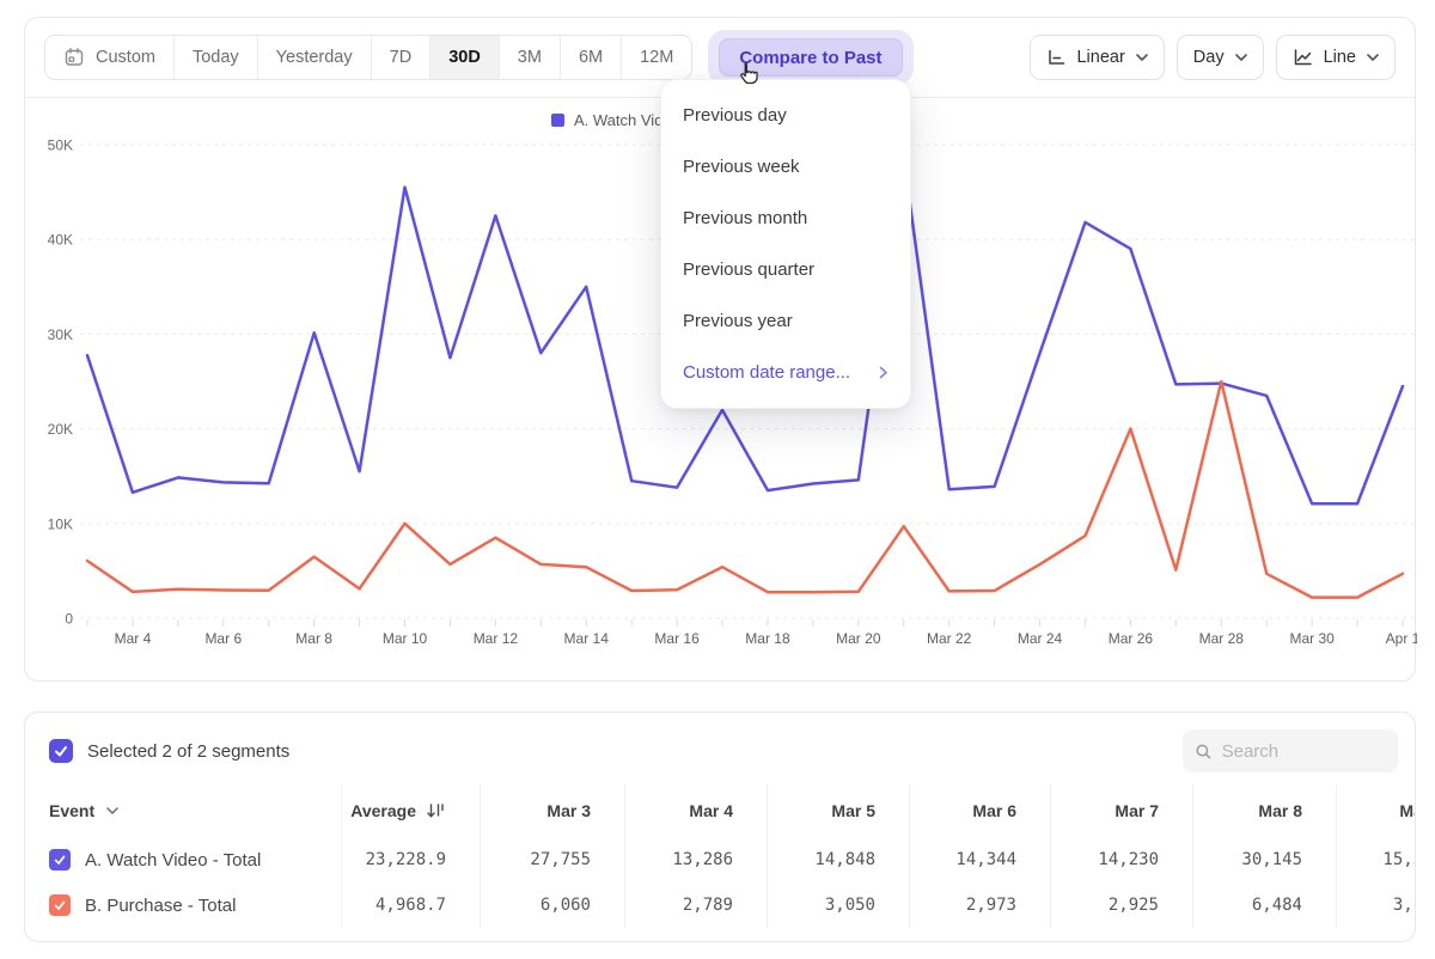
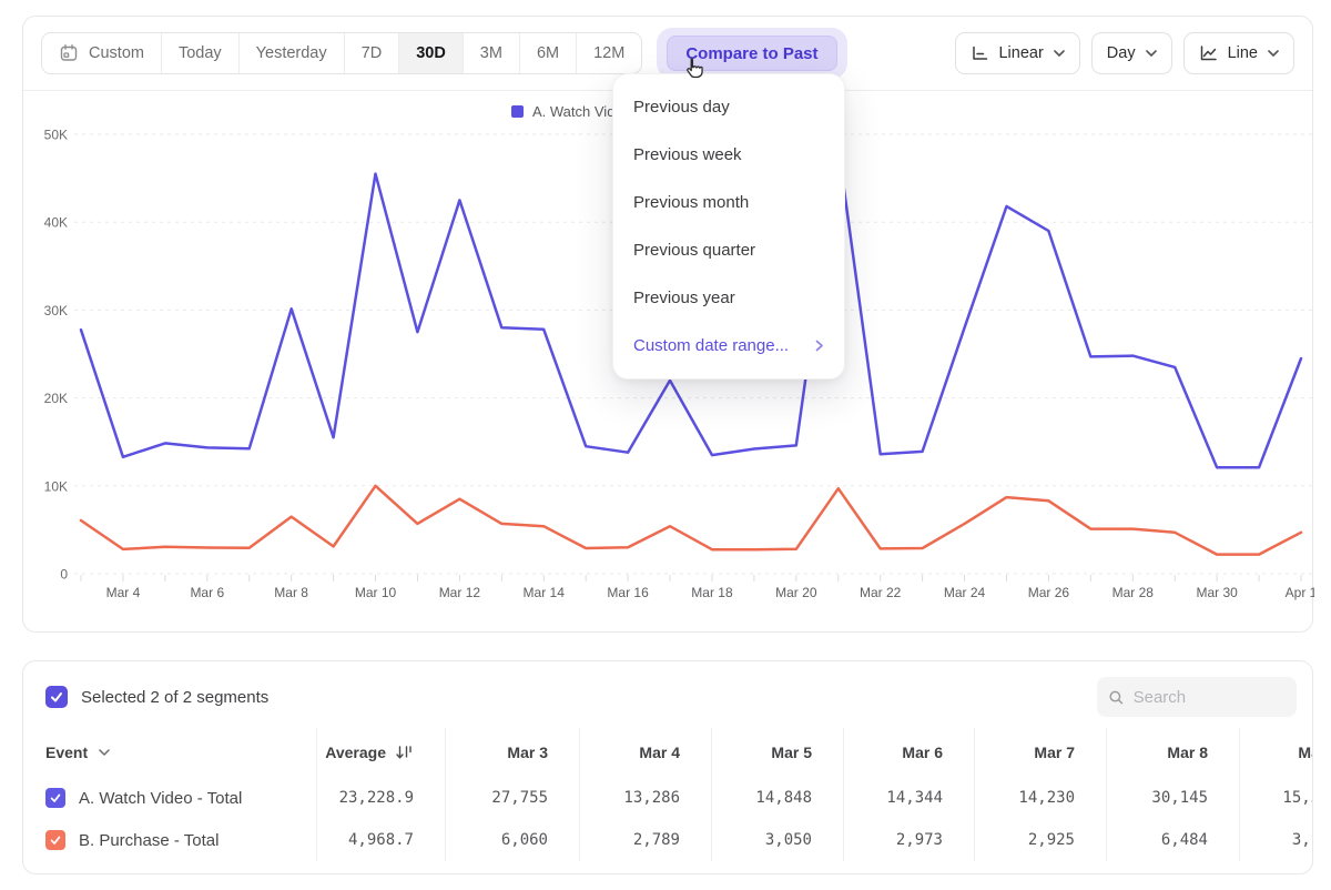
A. Watch Video - Total/Mar 14: 35K -> 28K
B. Purchase - Total/Mar 26: 20K -> 8K
B. Purchase - Total/Mar 28: 25K -> 5K
